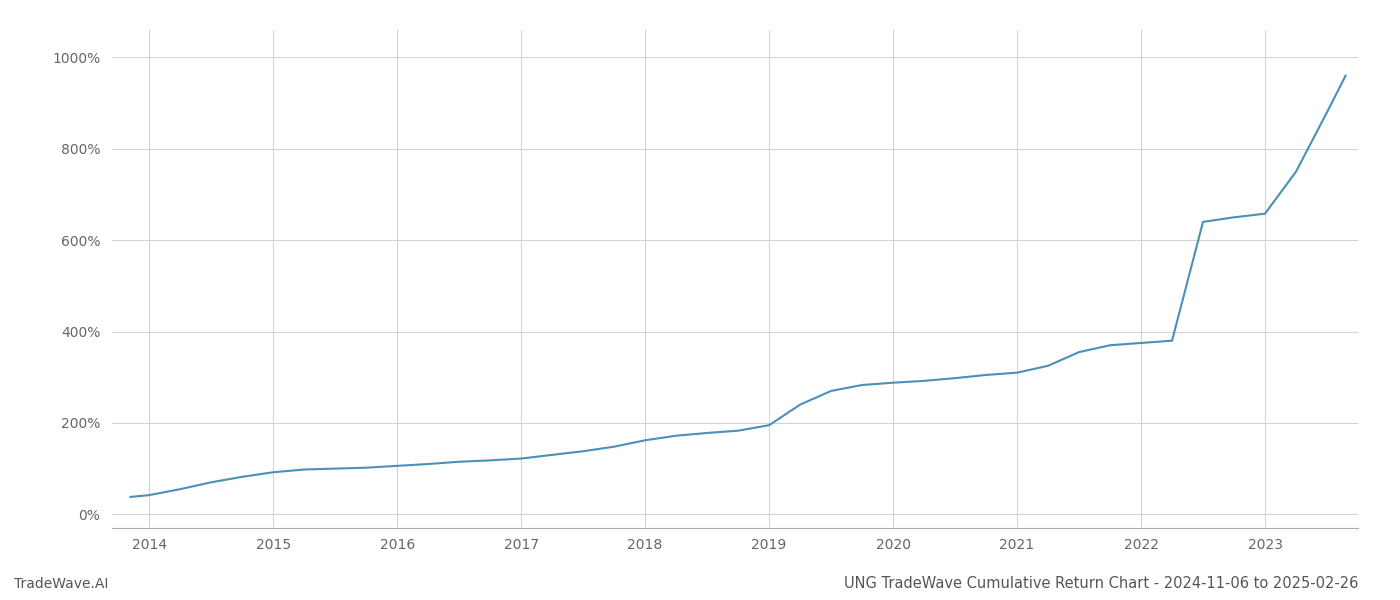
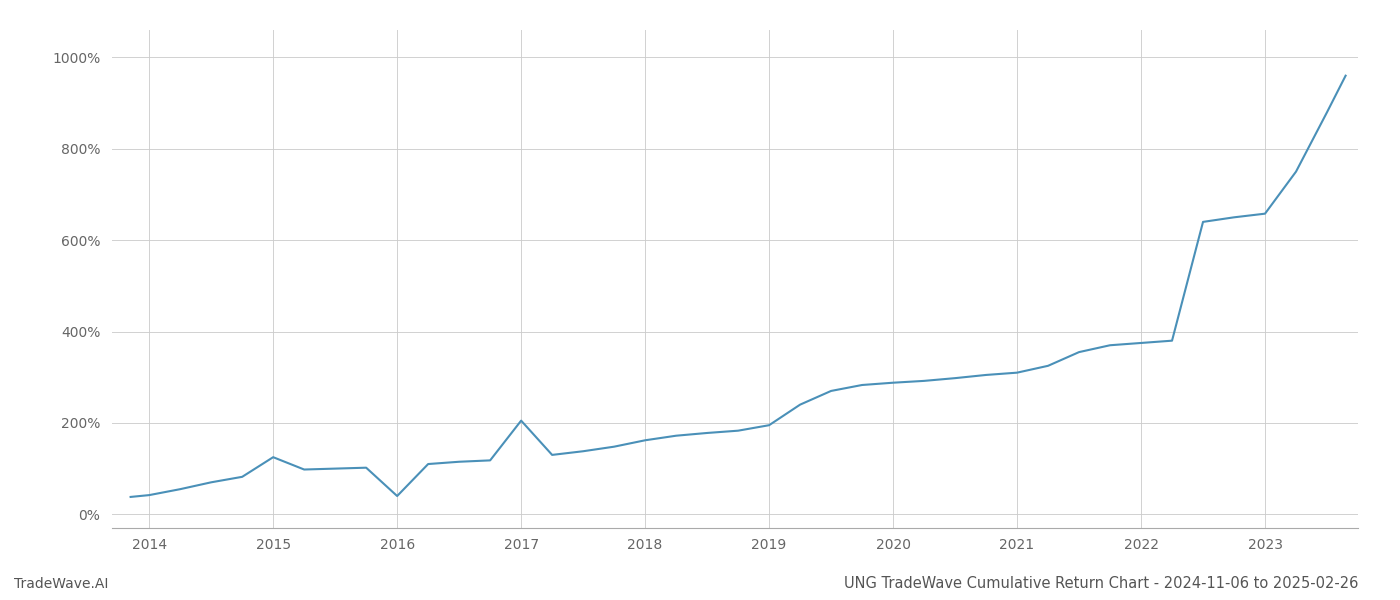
2015: 92% -> 125%
2016: 106% -> 40%
2017: 122% -> 205%
